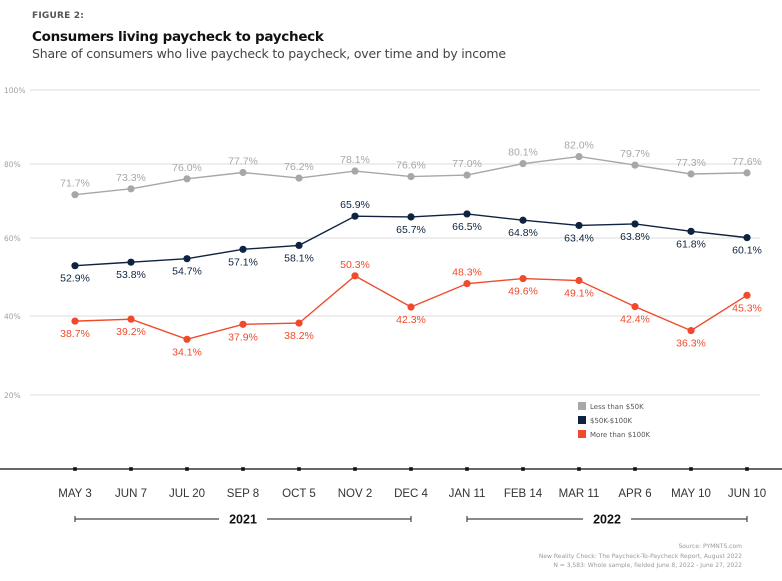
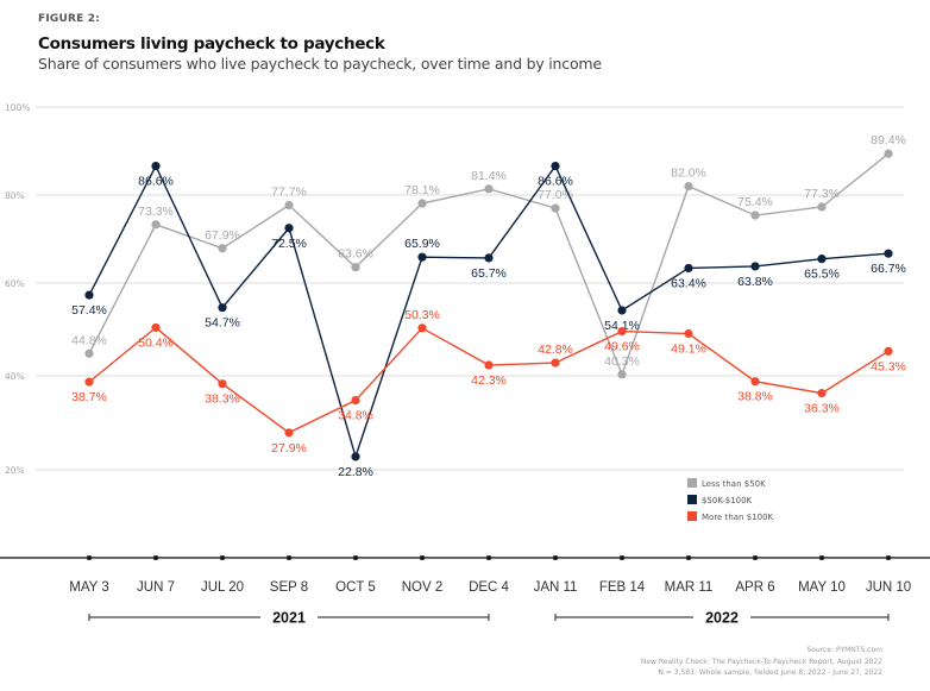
Less than $50K/MAY 3: 71.7% -> 44.8%
$50K-$100K/MAY 3: 52.9% -> 57.4%
$50K-$100K/JUN 7: 53.8% -> 86.6%
More than $100K/JUN 7: 39.2% -> 50.4%
Less than $50K/JUL 20: 76.0% -> 67.9%
More than $100K/JUL 20: 34.1% -> 38.3%
$50K-$100K/SEP 8: 57.1% -> 72.5%
More than $100K/SEP 8: 37.9% -> 27.9%
Less than $50K/OCT 5: 76.2% -> 63.6%
$50K-$100K/OCT 5: 58.1% -> 22.8%
More than $100K/OCT 5: 38.2% -> 34.8%
Less than $50K/DEC 4: 76.6% -> 81.4%
$50K-$100K/JAN 11: 66.5% -> 86.6%
More than $100K/JAN 11: 48.3% -> 42.8%
Less than $50K/FEB 14: 80.1% -> 40.3%
$50K-$100K/FEB 14: 64.8% -> 54.1%
Less than $50K/APR 6: 79.7% -> 75.4%
More than $100K/APR 6: 42.4% -> 38.8%
$50K-$100K/MAY 10: 61.8% -> 65.5%
Less than $50K/JUN 10: 77.6% -> 89.4%
$50K-$100K/JUN 10: 60.1% -> 66.7%
